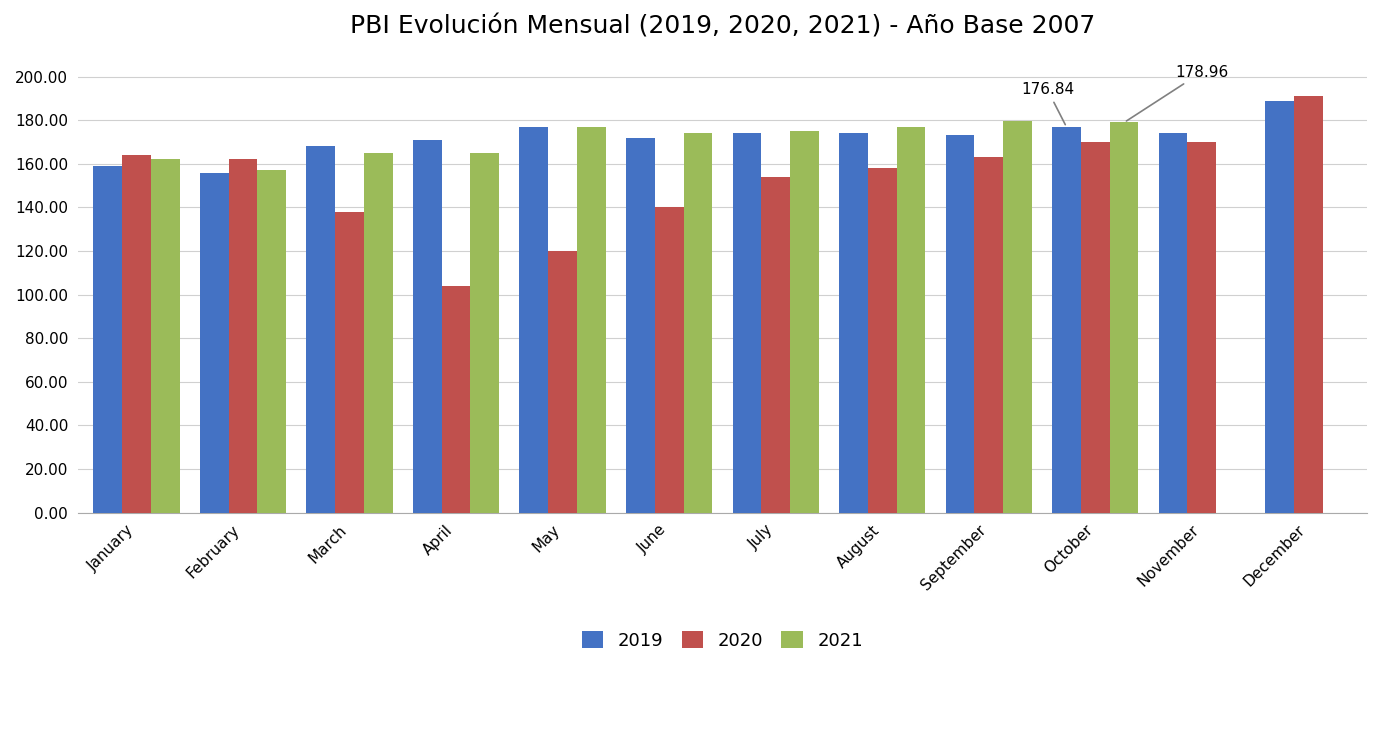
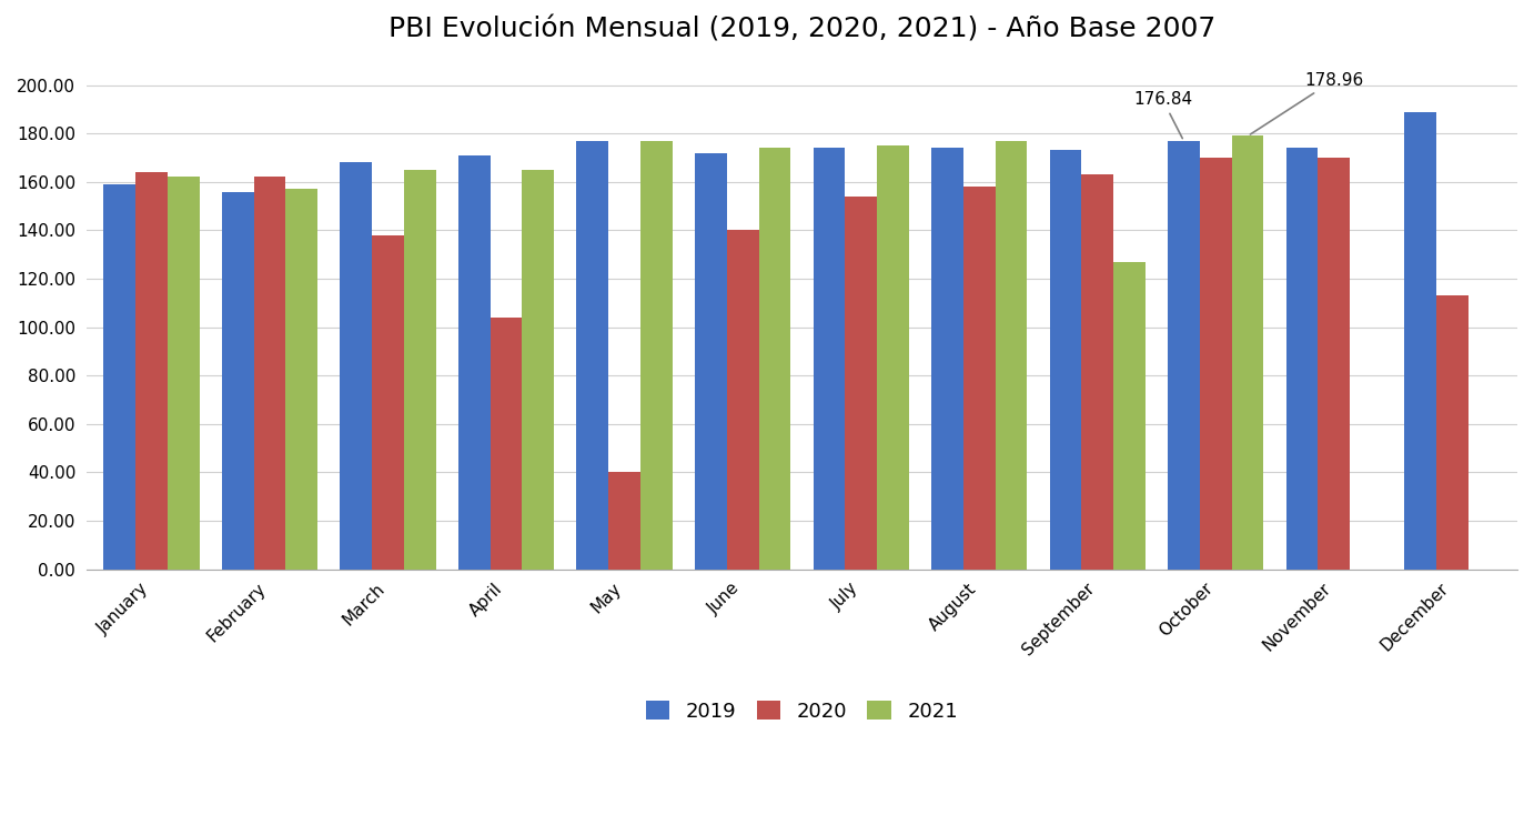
2020/May: 120 -> 40
2021/September: 179.5 -> 127.0
2020/December: 191 -> 113
